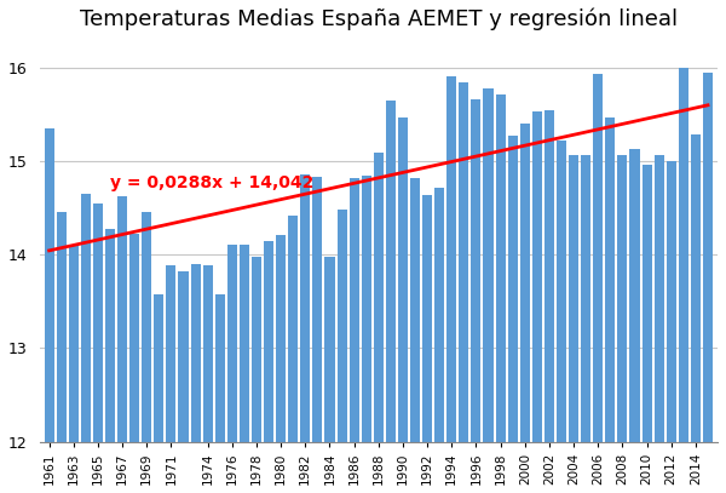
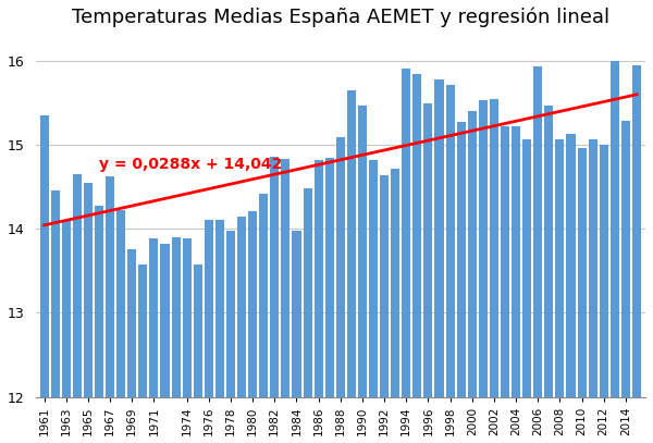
1969: 14.46 -> 13.76
1996: 15.66 -> 15.49
2004: 15.06 -> 15.22
